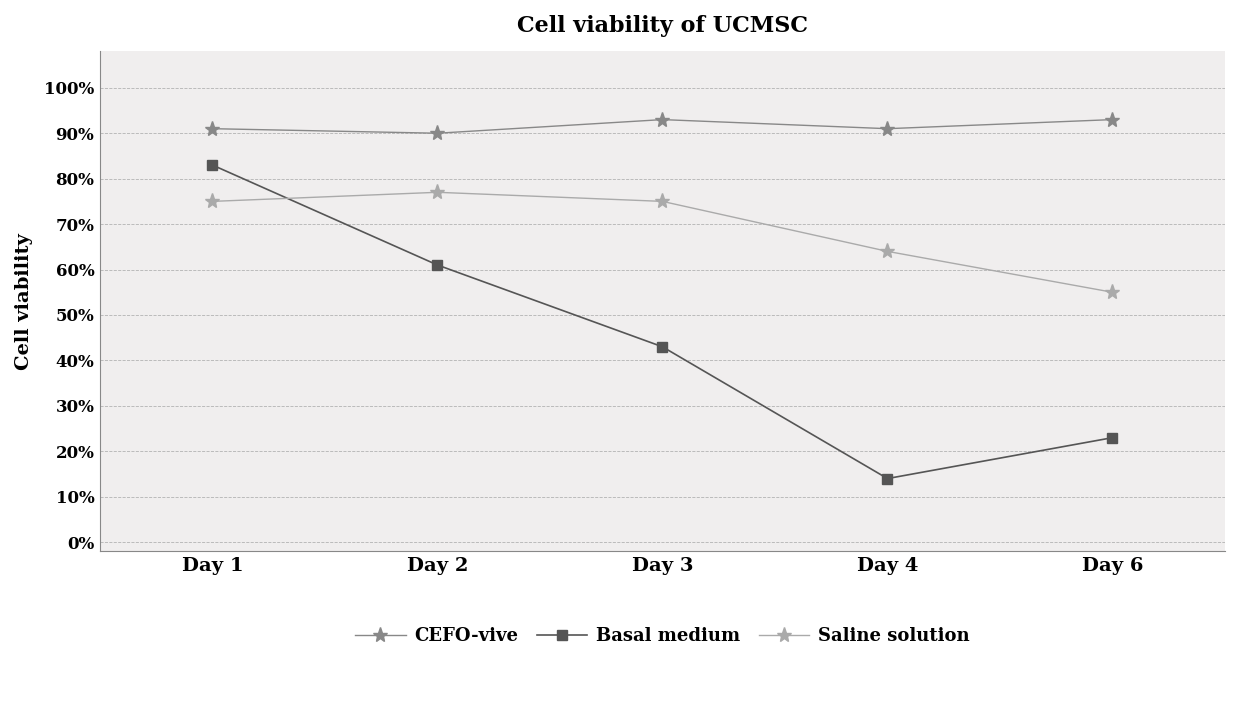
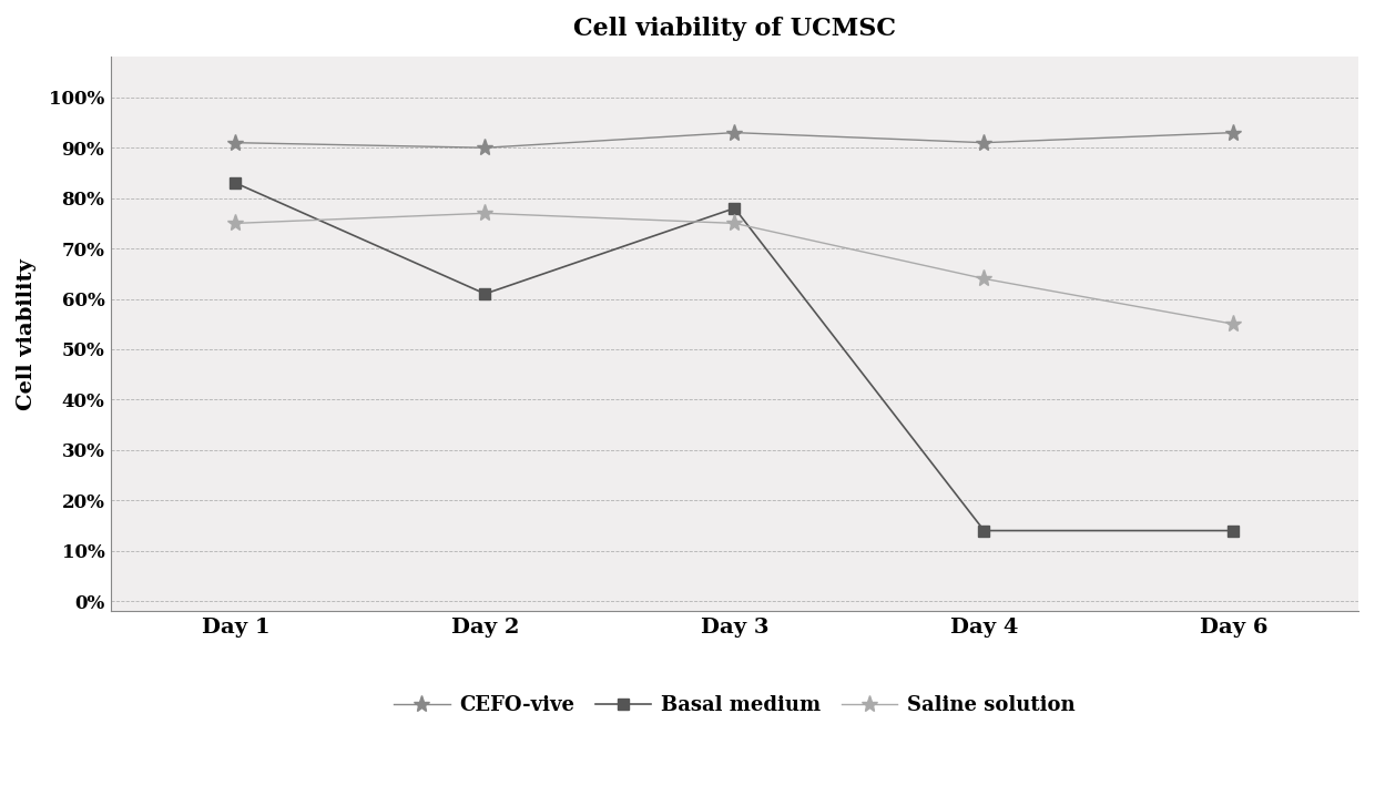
Basal medium/Day 3: 43% -> 78%
Basal medium/Day 6: 23% -> 14%
